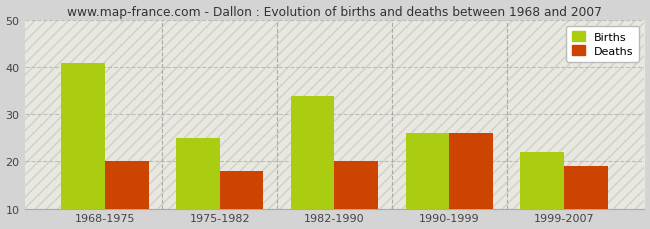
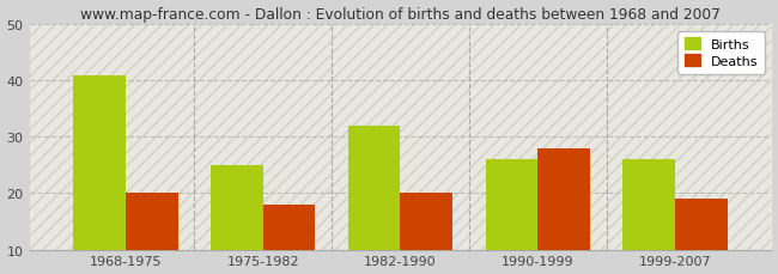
Births/1982-1990: 34 -> 32
Deaths/1990-1999: 26 -> 28
Births/1999-2007: 22 -> 26
